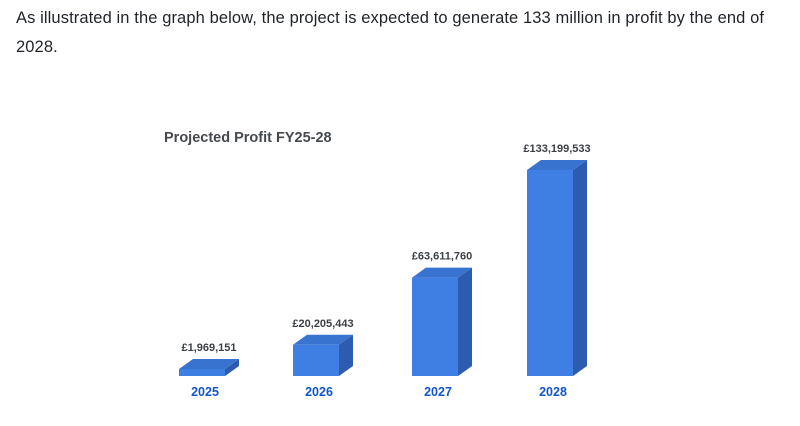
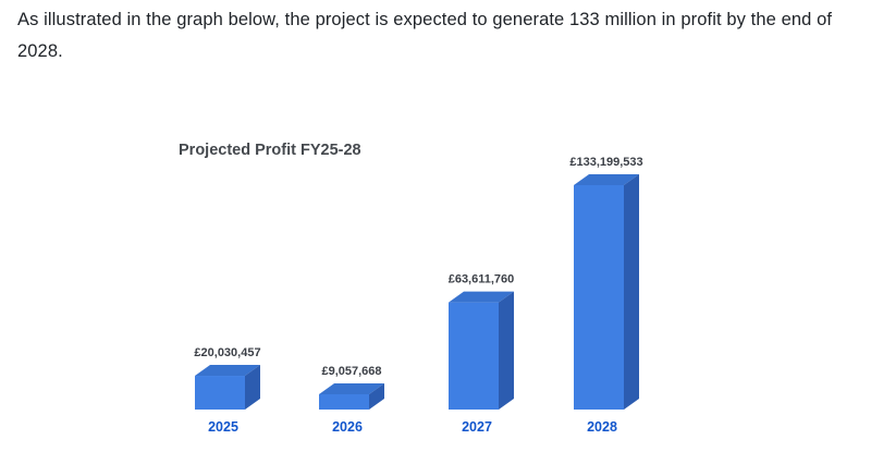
2025: £1,969,151 -> £20,030,457
2026: £20,205,443 -> £9,057,668
